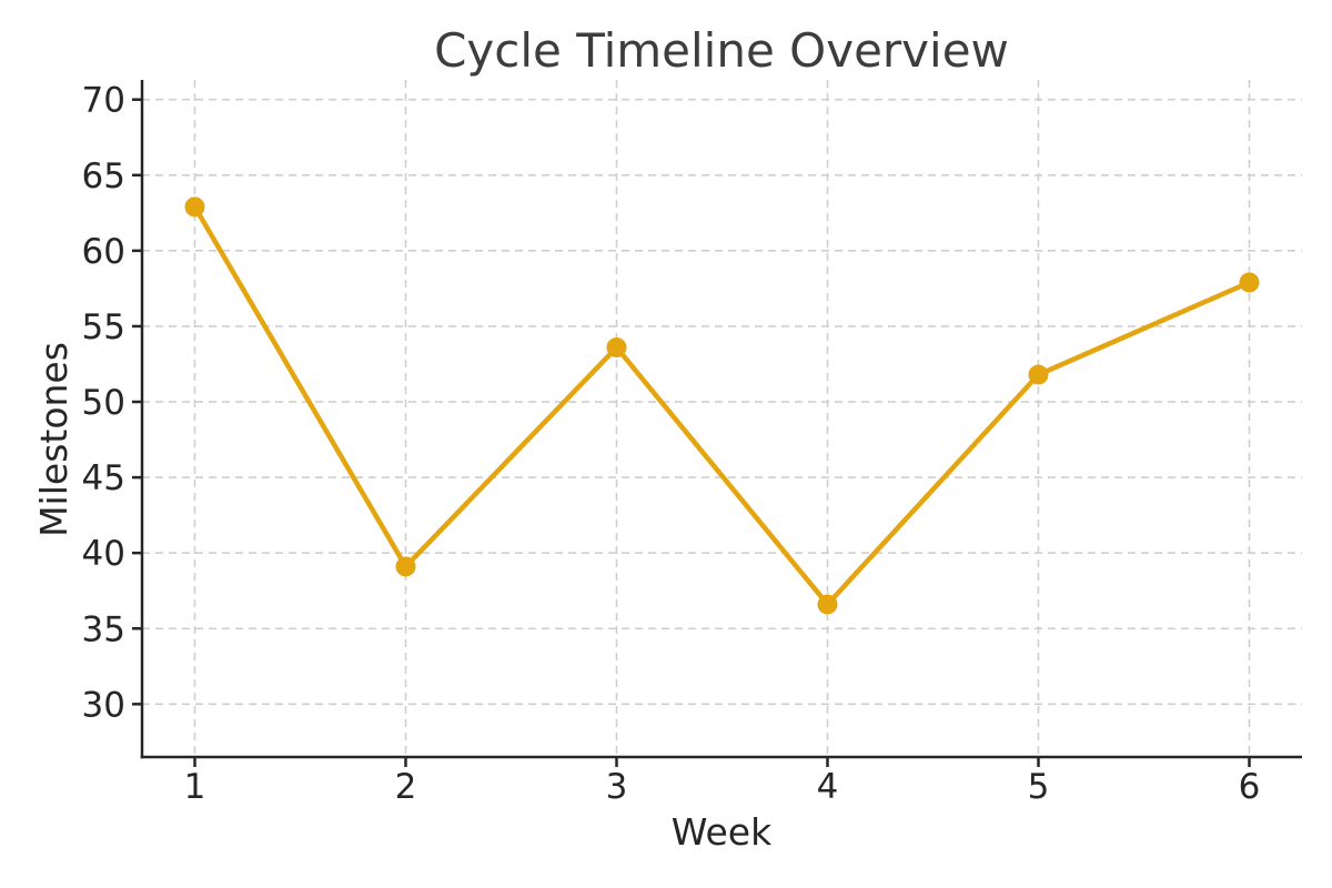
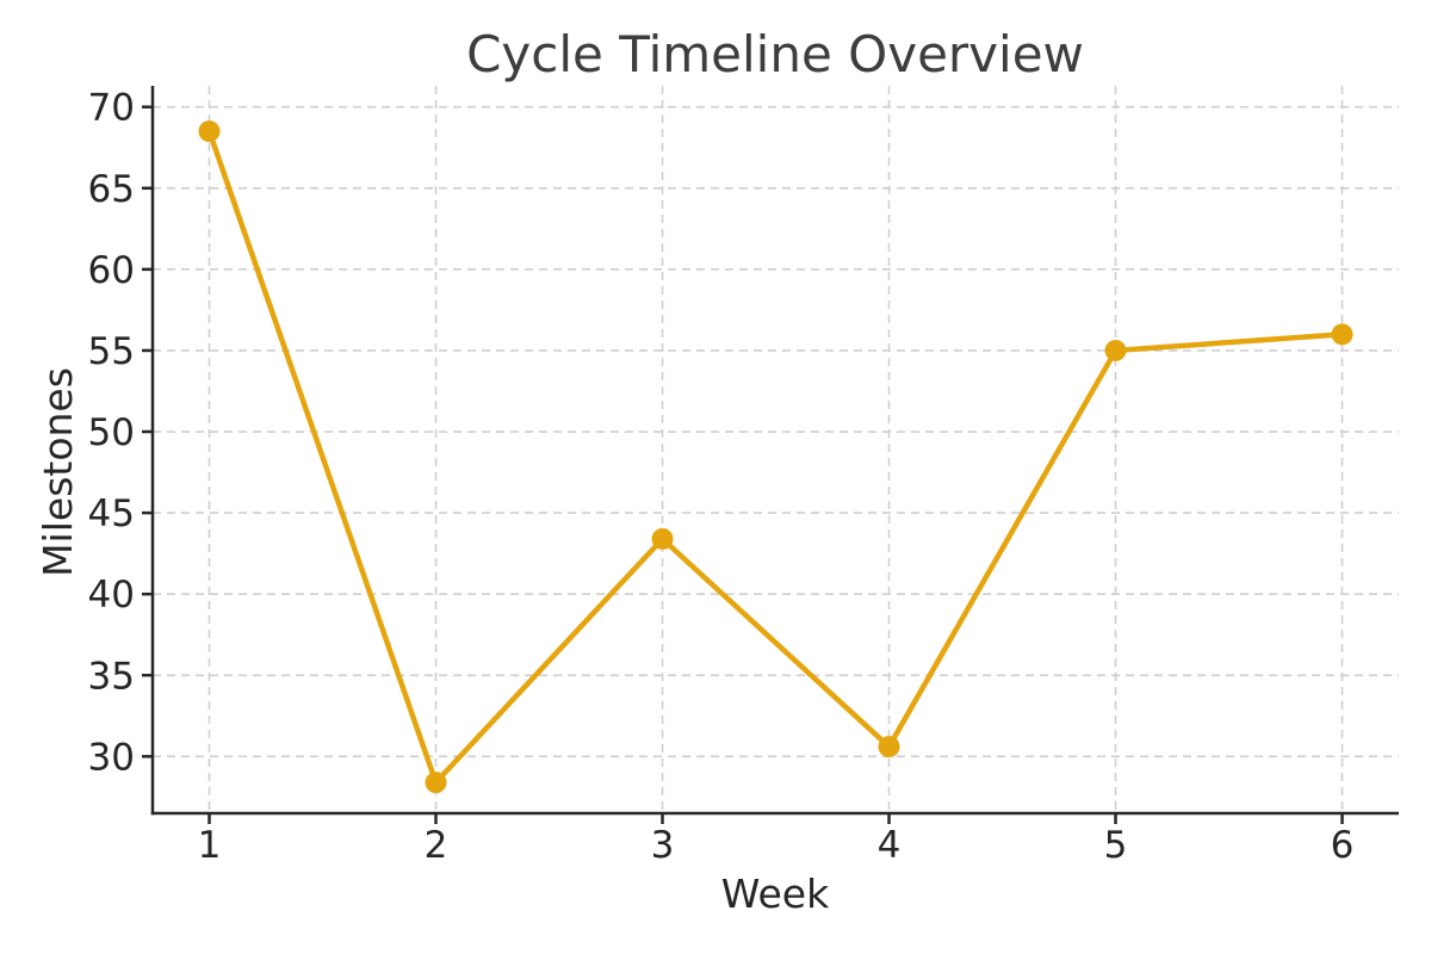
1: 62.9 -> 68.5
2: 39.1 -> 28.4
3: 53.6 -> 43.4
4: 36.6 -> 30.6
5: 51.8 -> 55.0
6: 57.9 -> 56.0
